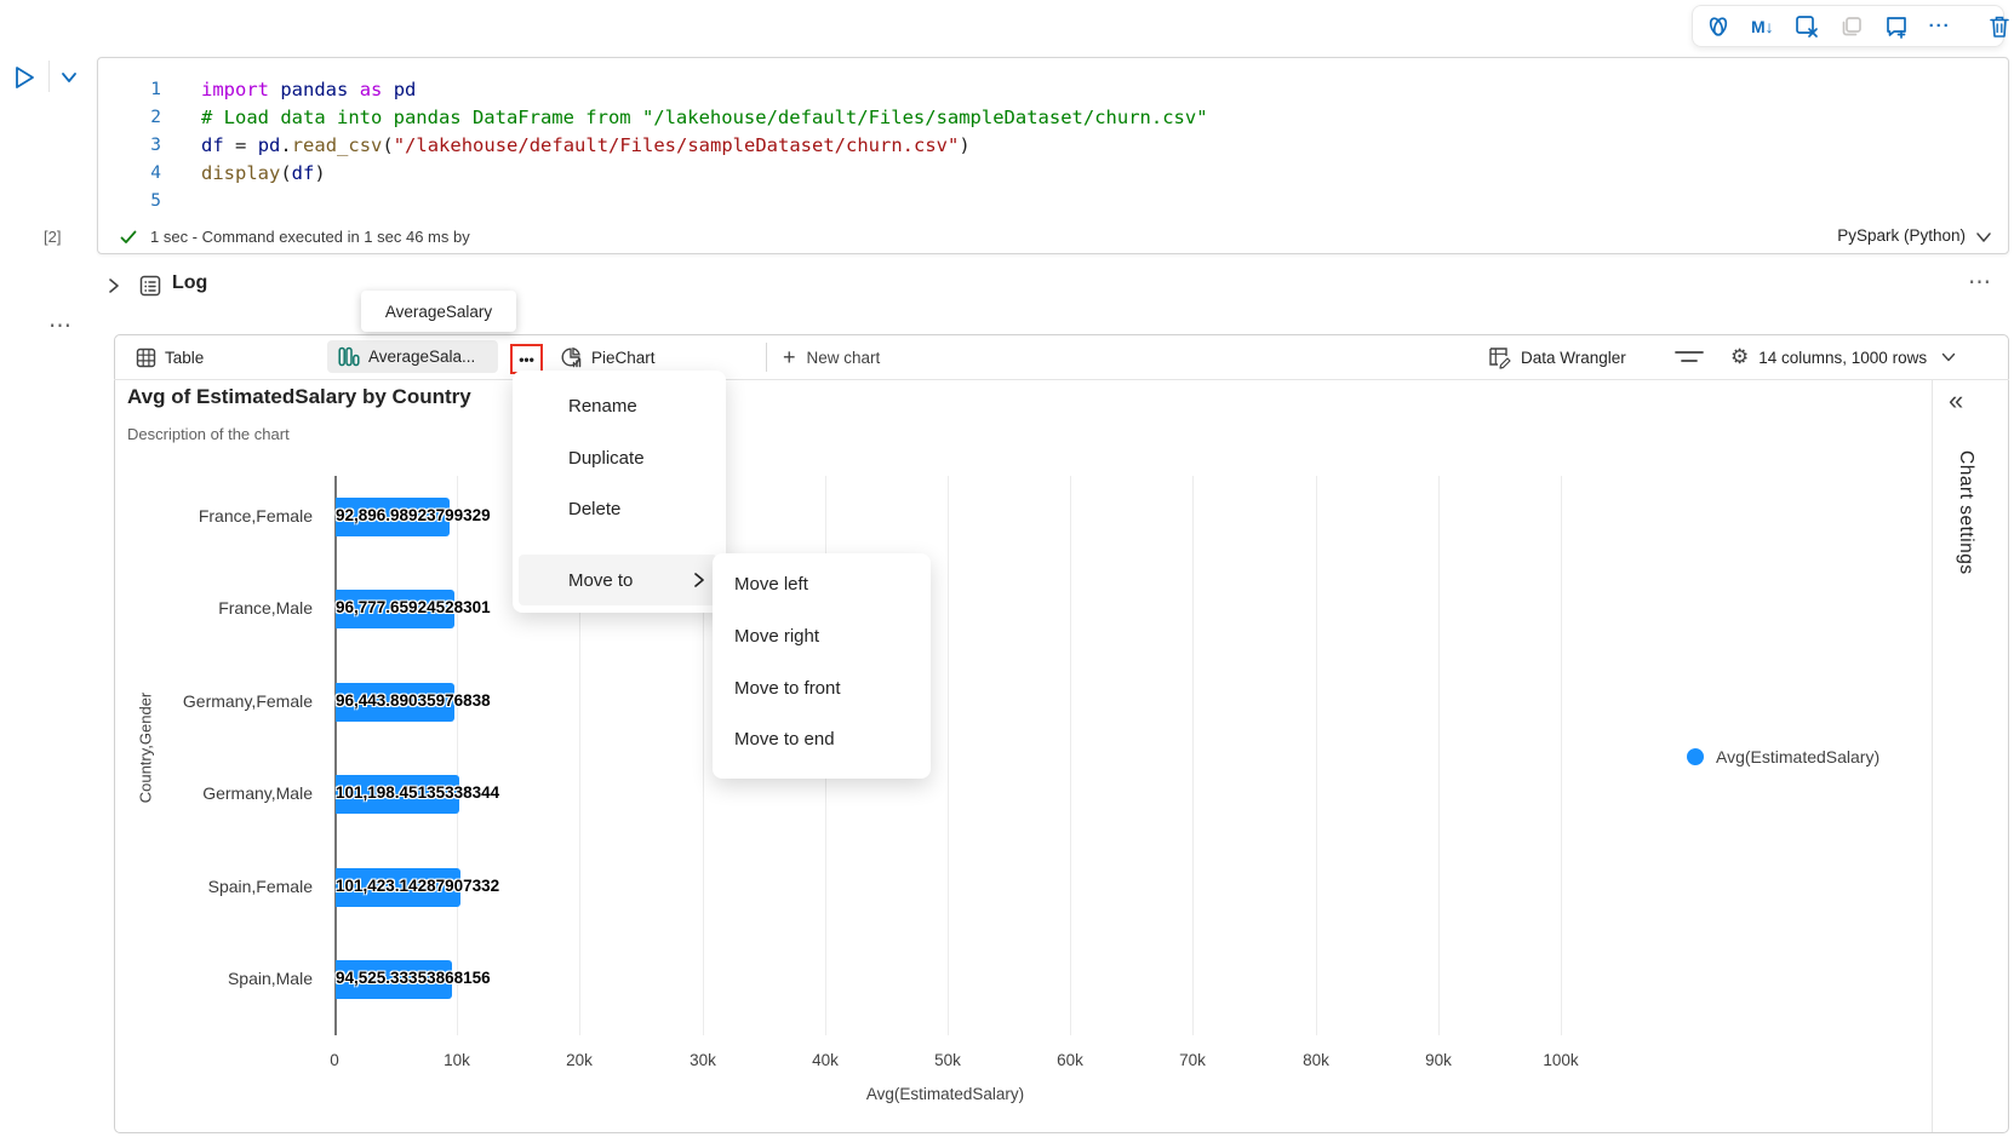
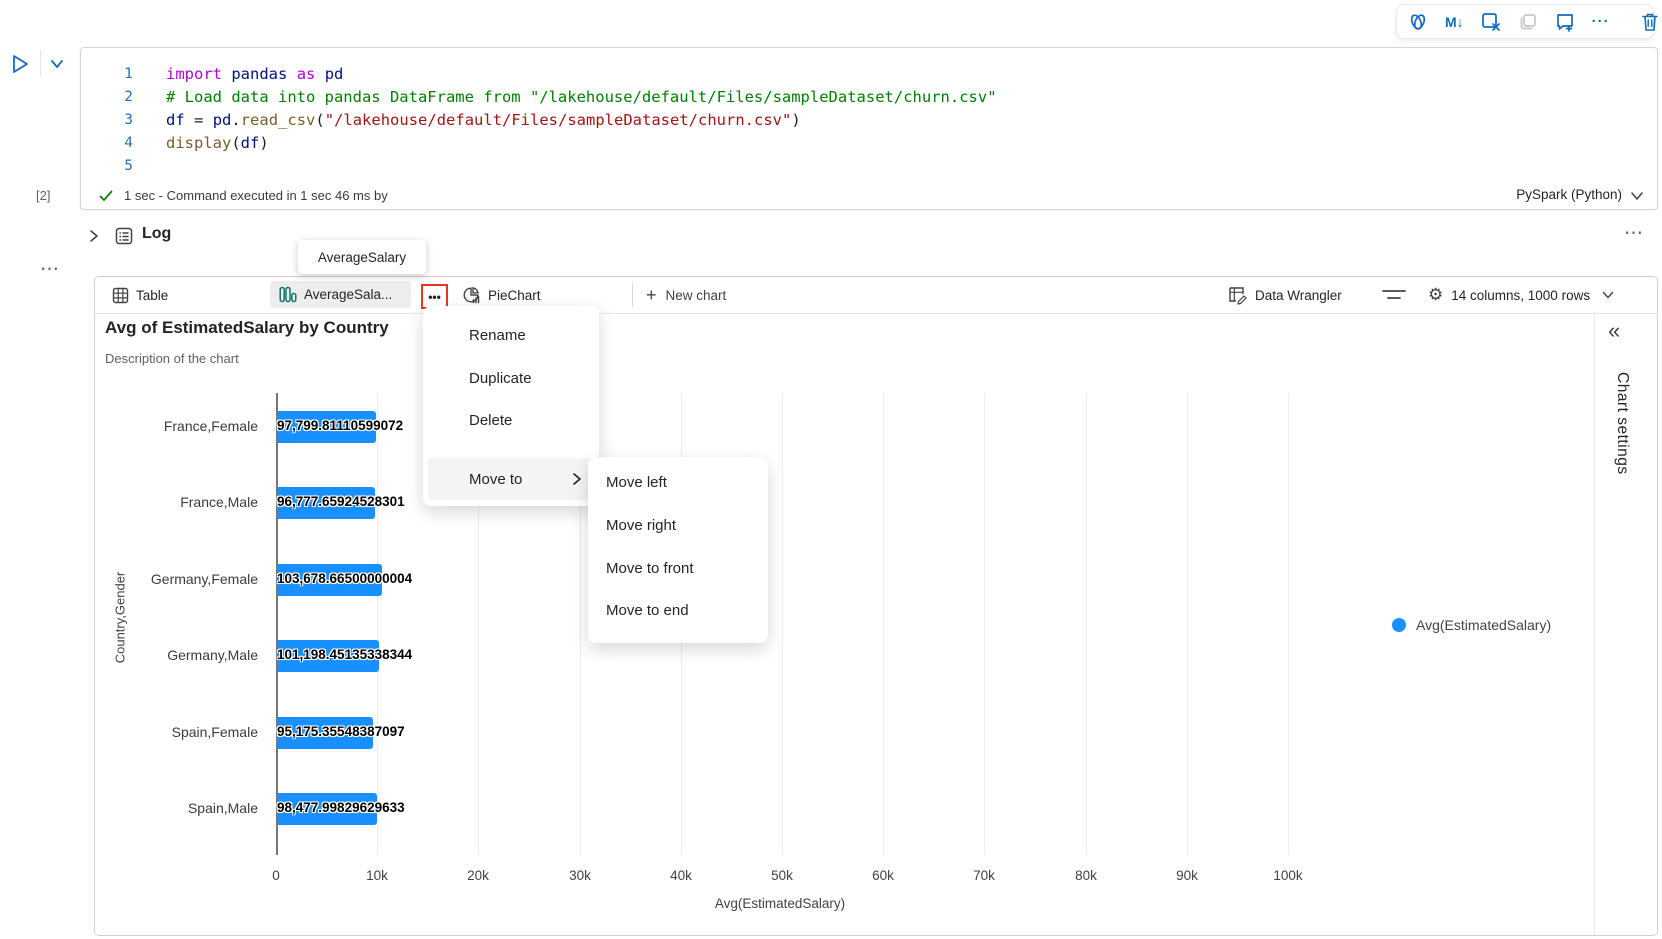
France,Female: 92,896.98923799329 -> 97,799.81110599072
Germany,Female: 96,443.89035976838 -> 103,678.66500000004
Spain,Female: 101,423.14287907332 -> 95,175.35548387097
Spain,Male: 94,525.33353868156 -> 98,477.99829629633
